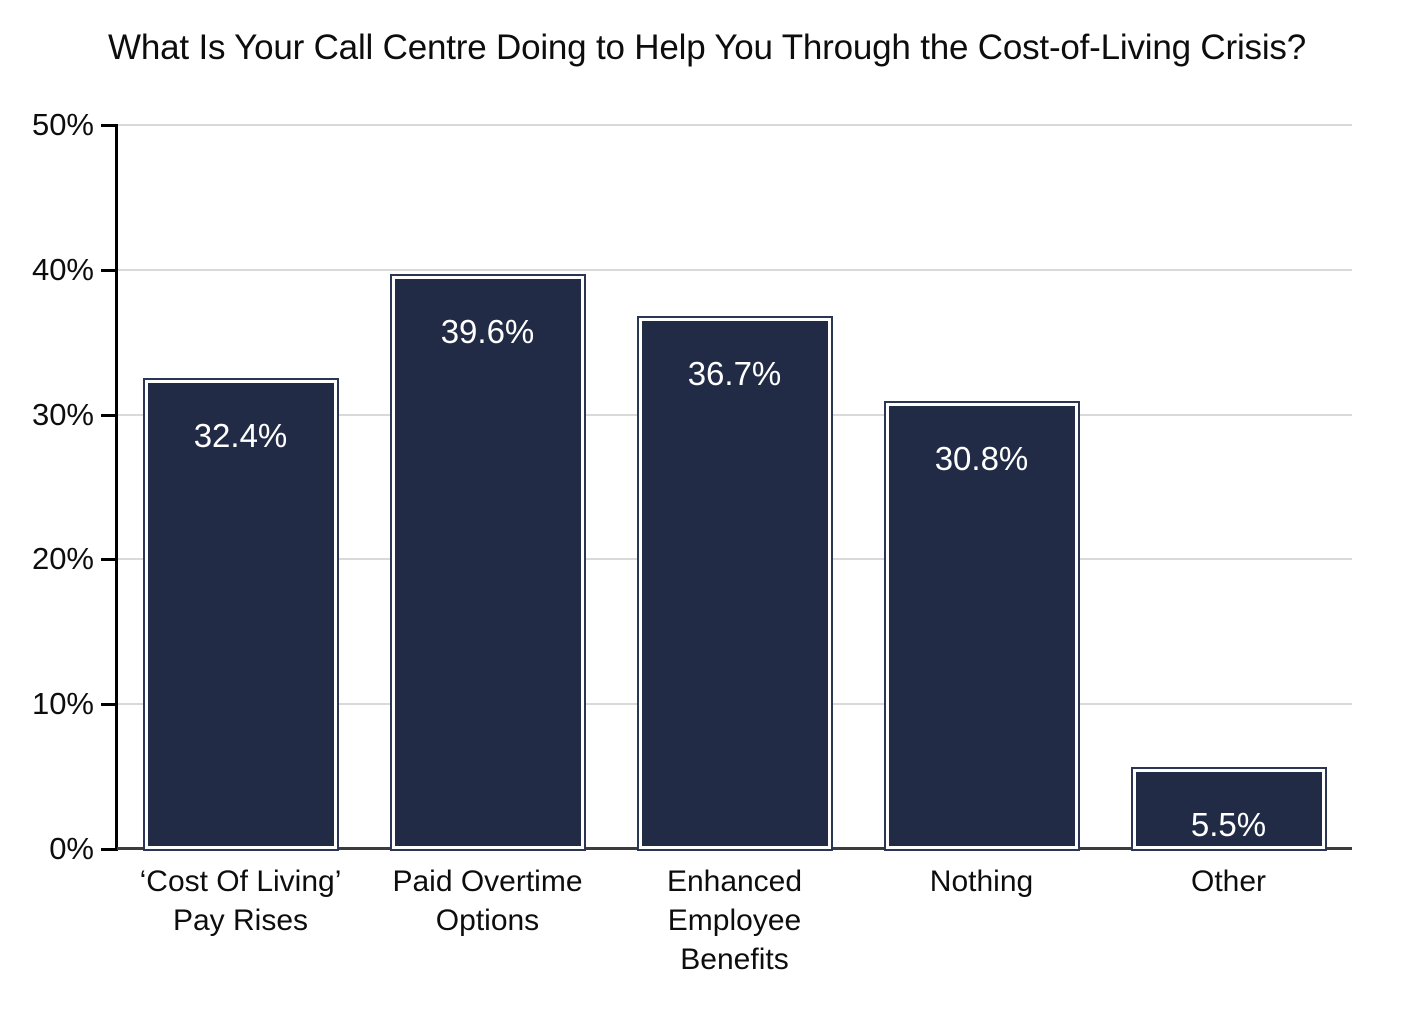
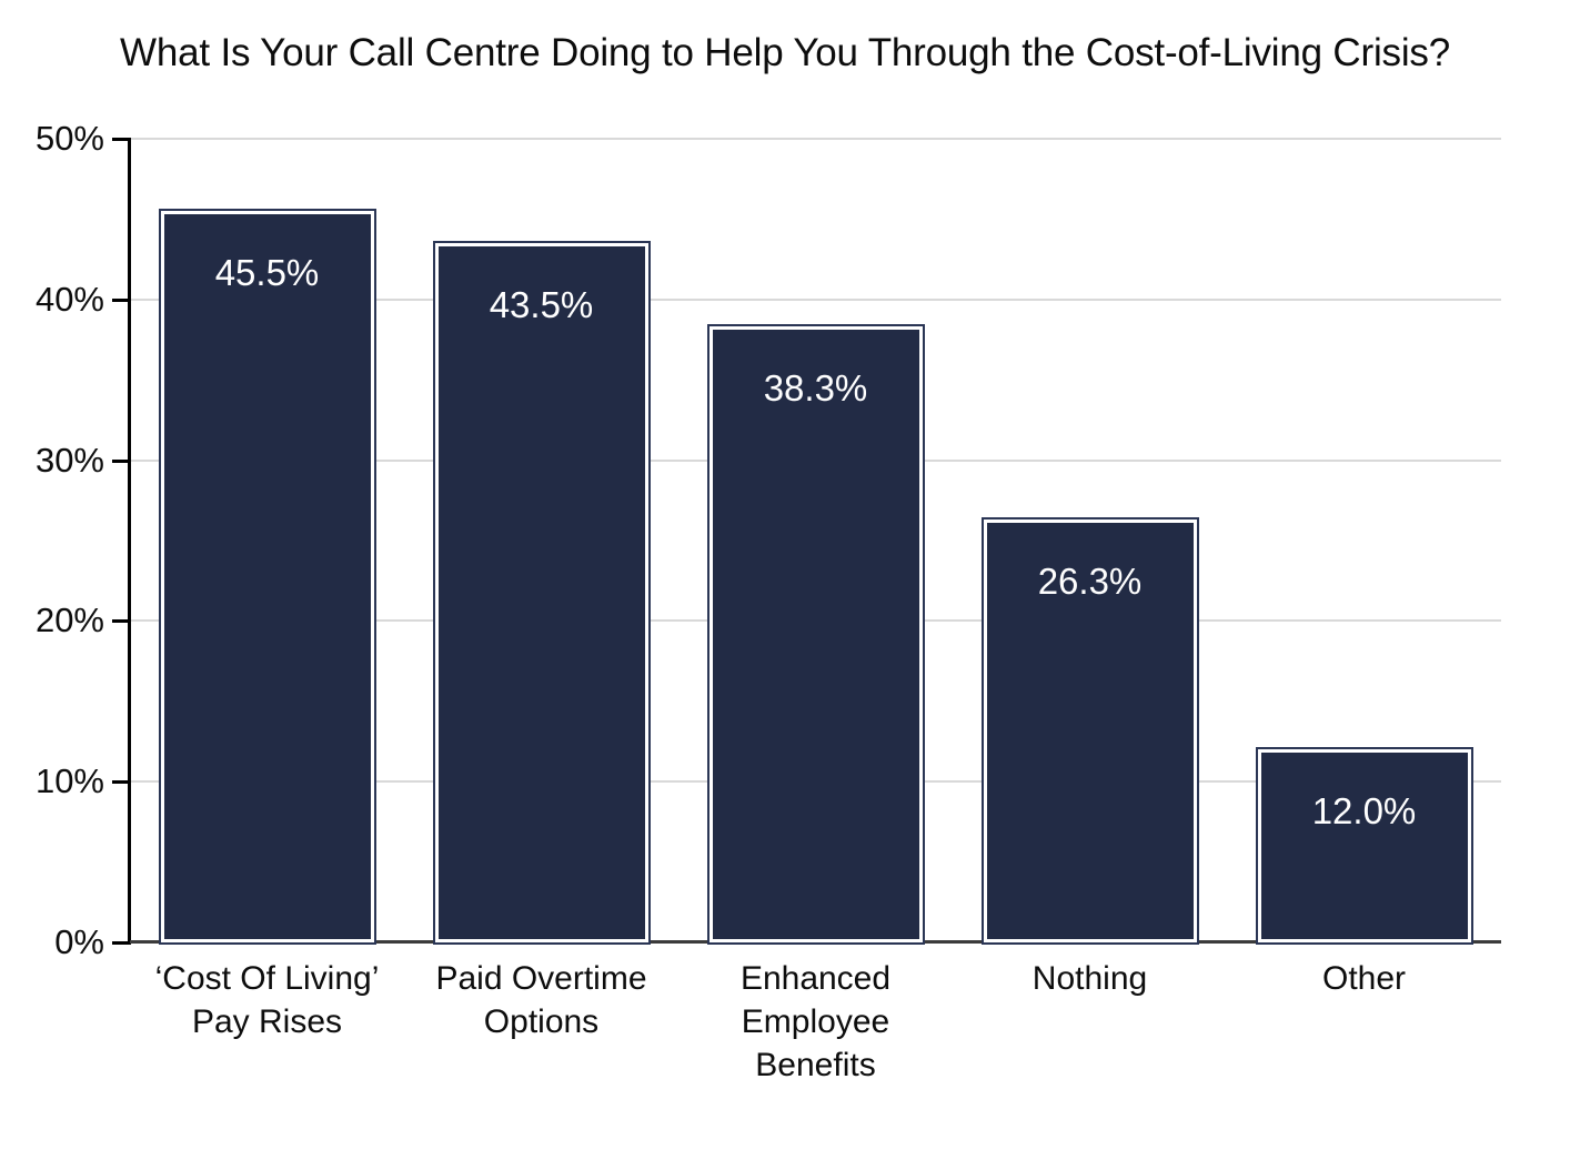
‘Cost Of Living’ Pay Rises: 32.4% -> 45.5%
Paid Overtime Options: 39.6% -> 43.5%
Enhanced Employee Benefits: 36.7% -> 38.3%
Nothing: 30.8% -> 26.3%
Other: 5.5% -> 12.0%
